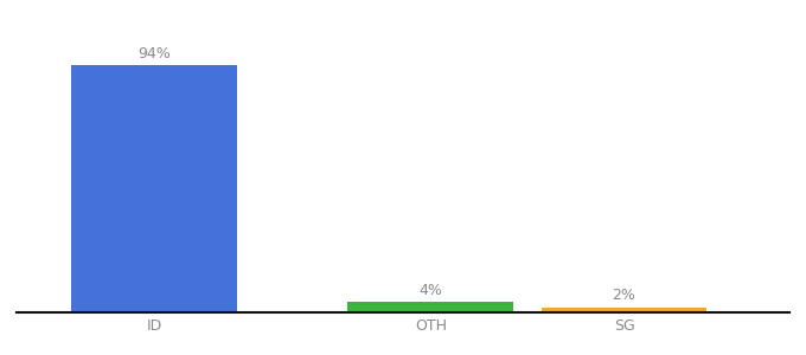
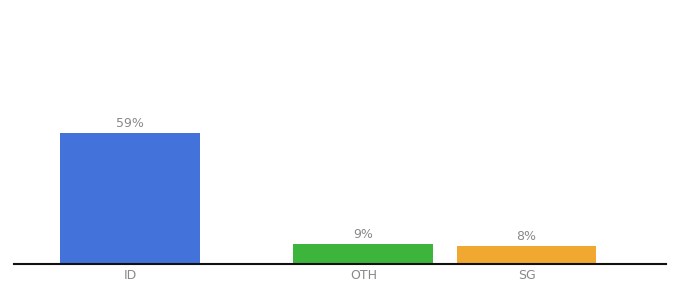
ID: 94% -> 59%
OTH: 4% -> 9%
SG: 2% -> 8%
